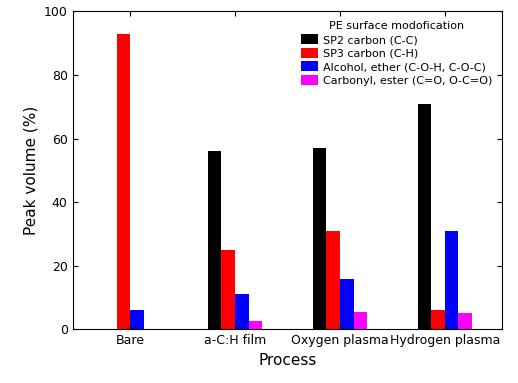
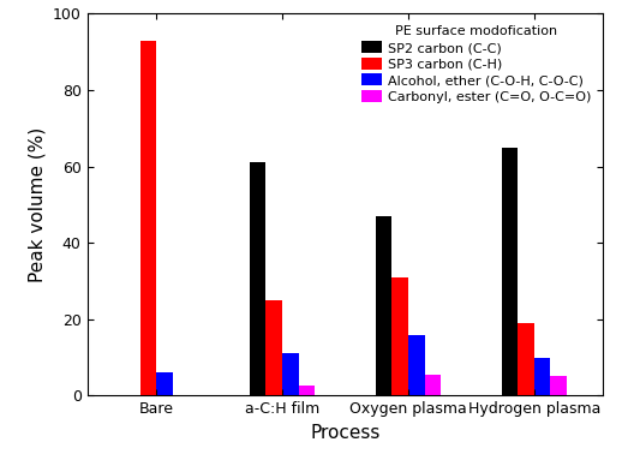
SP2 carbon (C-C)/a-C:H film: 56 -> 61
SP2 carbon (C-C)/Oxygen plasma: 57 -> 47
SP2 carbon (C-C)/Hydrogen plasma: 71 -> 65
SP3 carbon (C-H)/Hydrogen plasma: 6 -> 19
Alcohol, ether (C-O-H, C-O-C)/Hydrogen plasma: 31 -> 10
